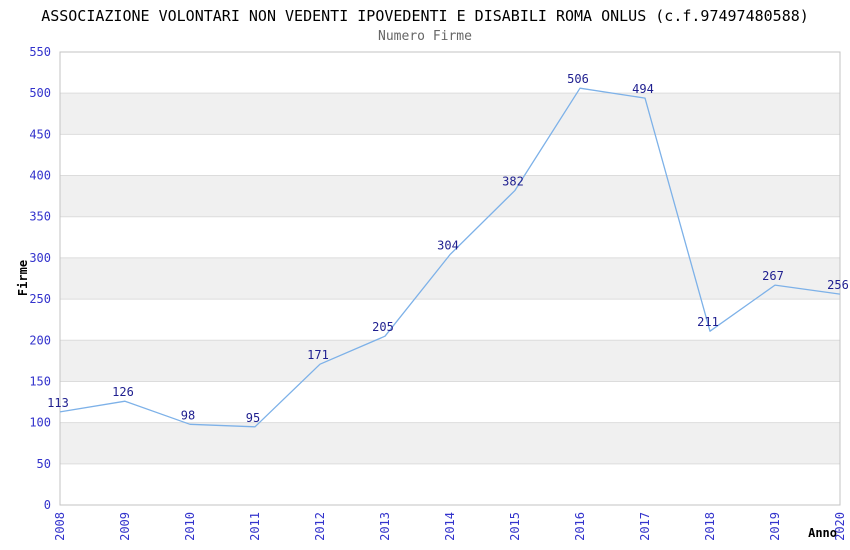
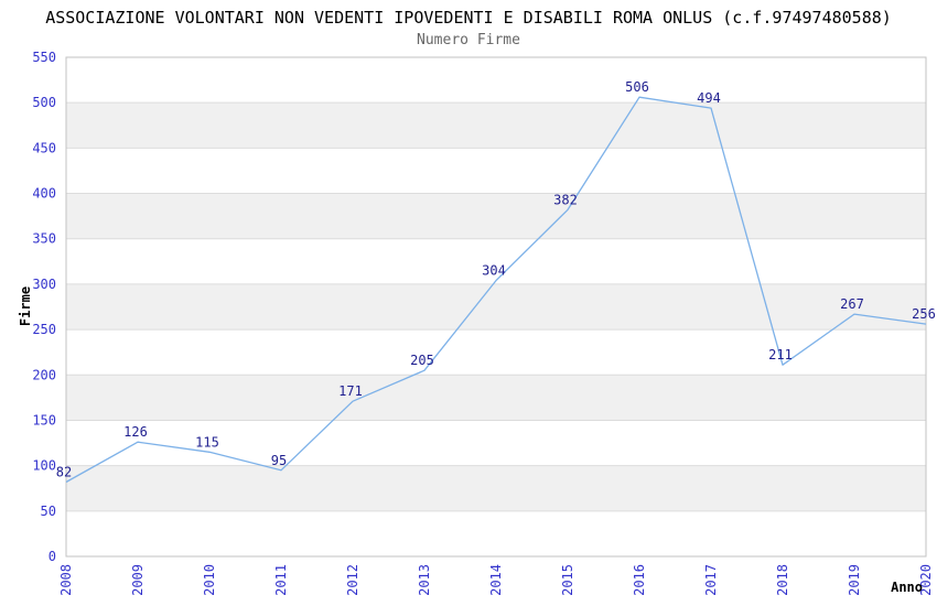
2008: 113 -> 82
2010: 98 -> 115
